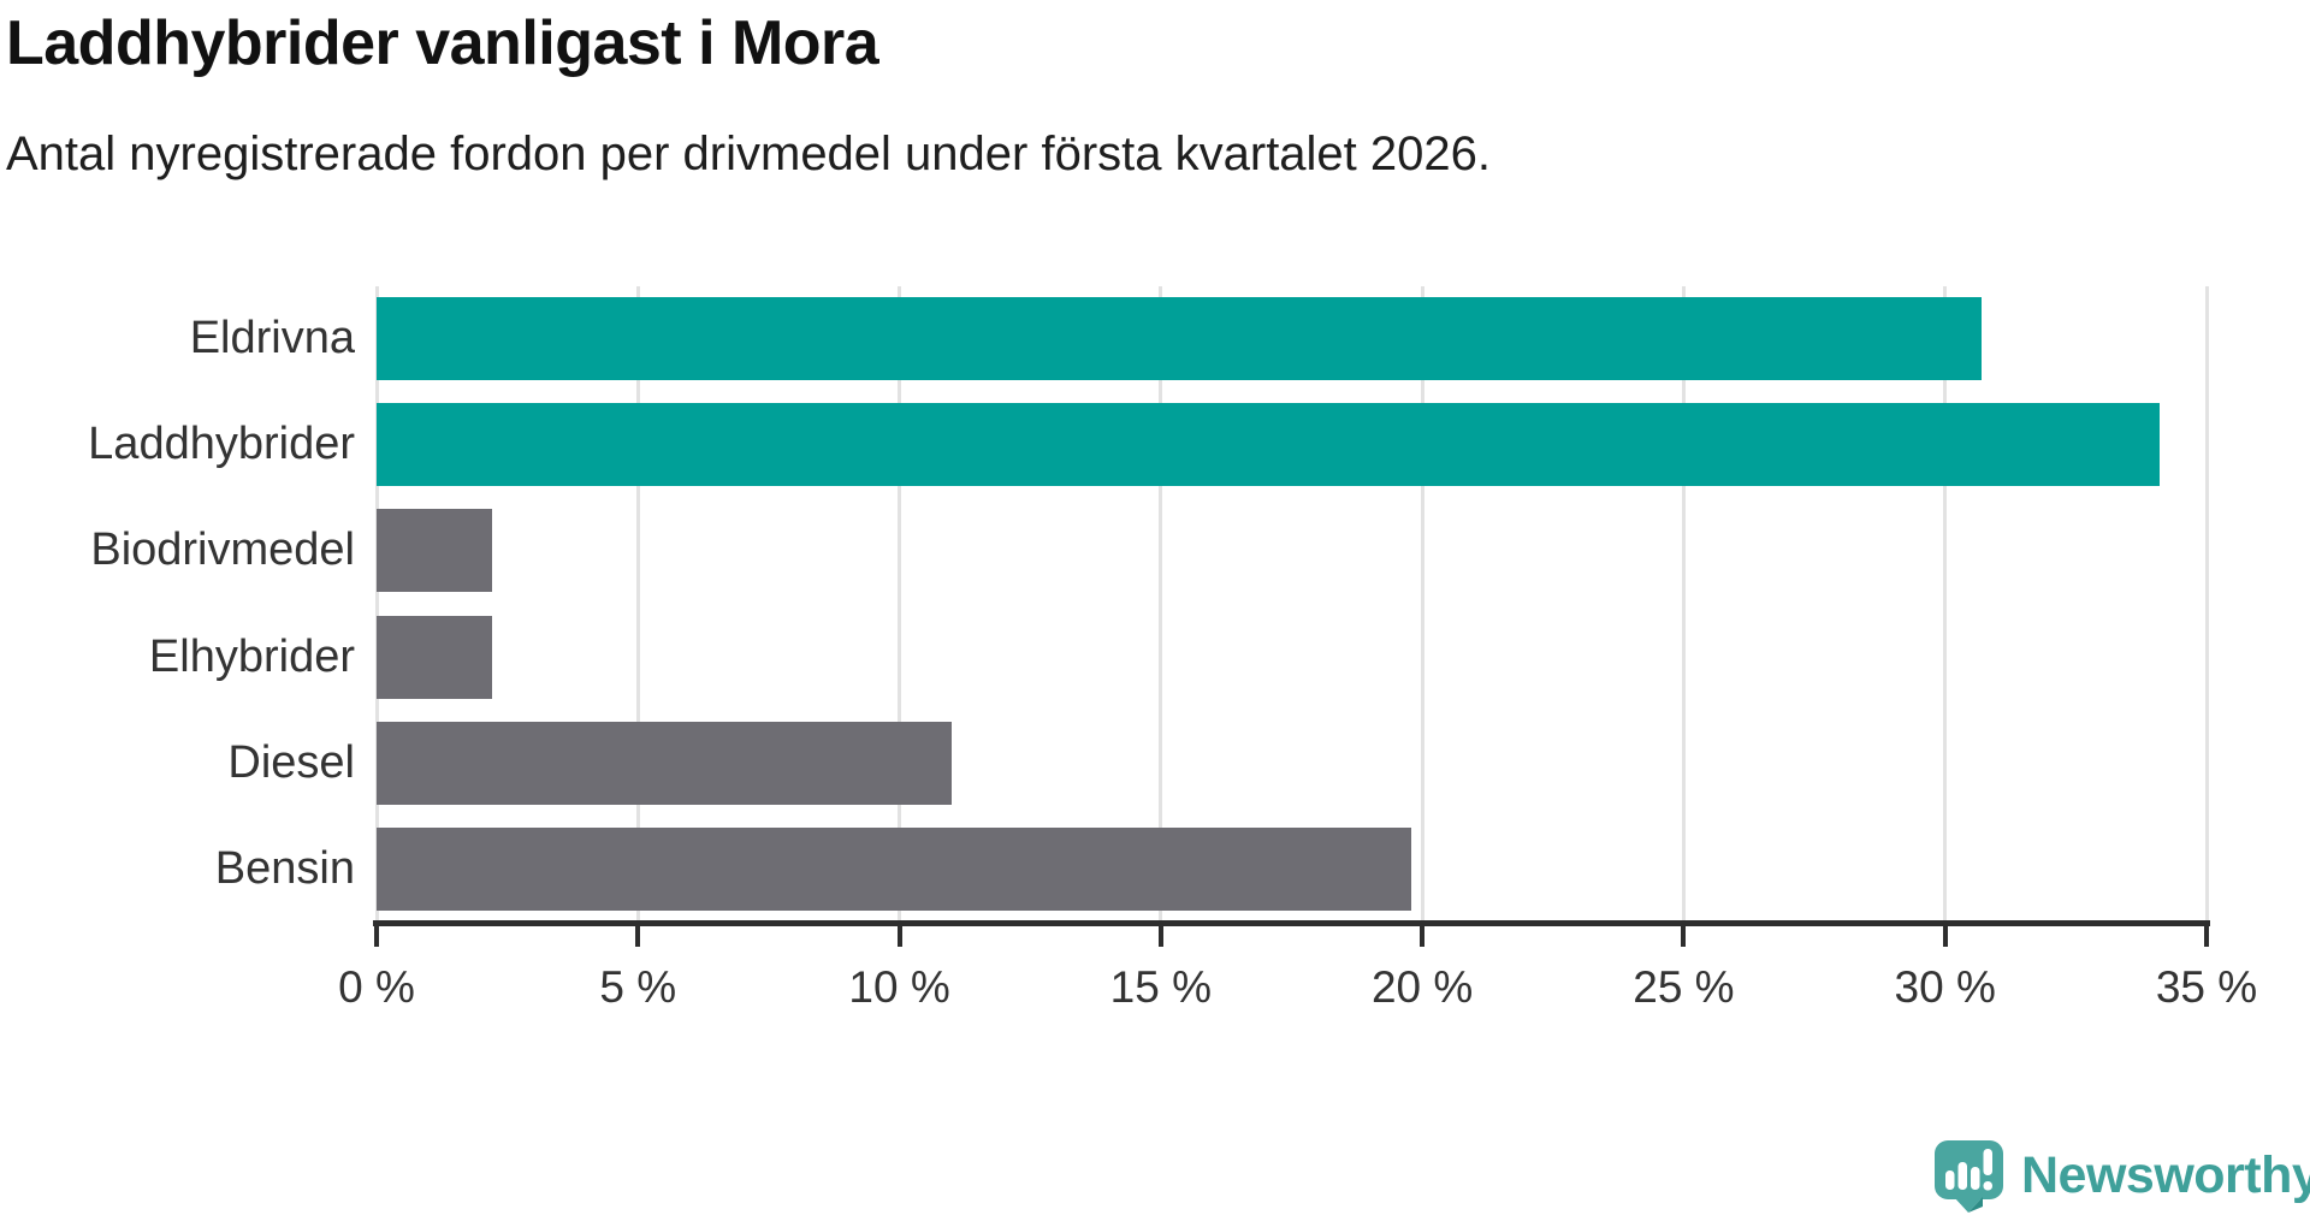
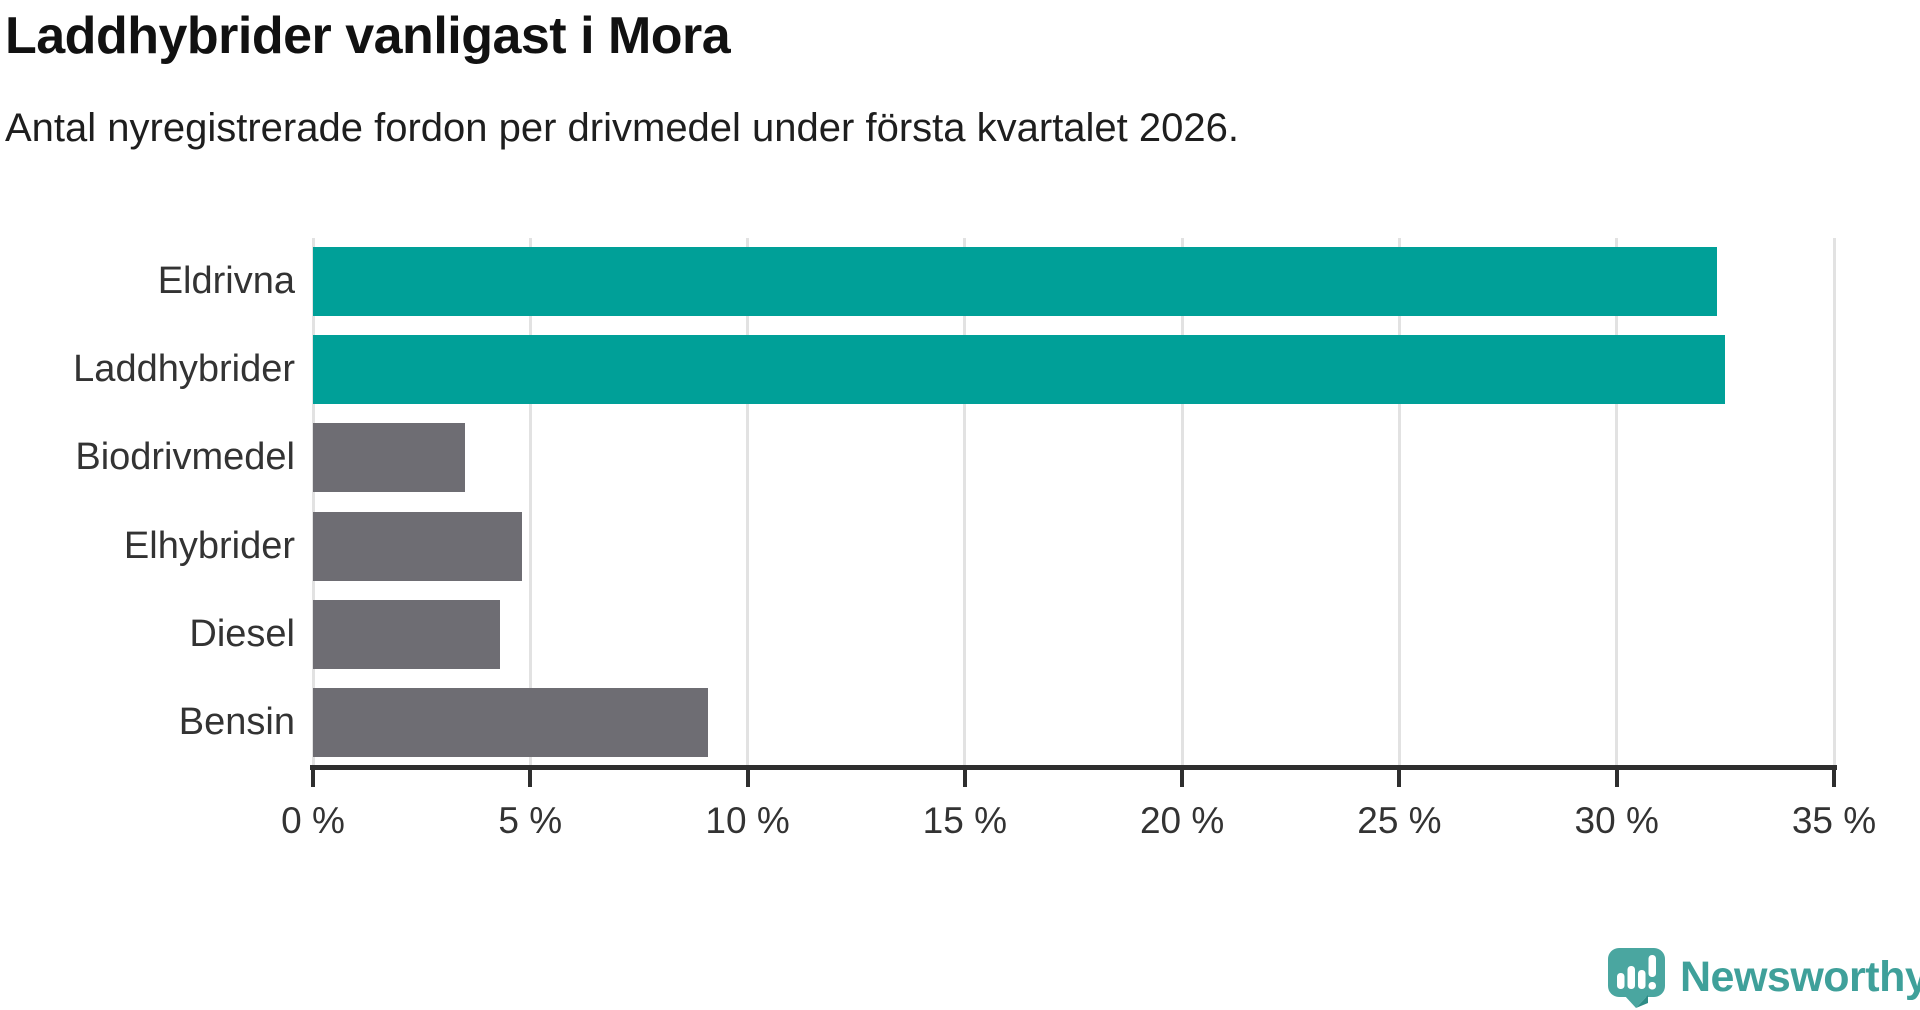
Eldrivna: 30.7% -> 32.3%
Laddhybrider: 34.1% -> 32.5%
Biodrivmedel: 2.2% -> 3.5%
Elhybrider: 2.2% -> 4.8%
Diesel: 11.0% -> 4.3%
Bensin: 19.8% -> 9.1%
